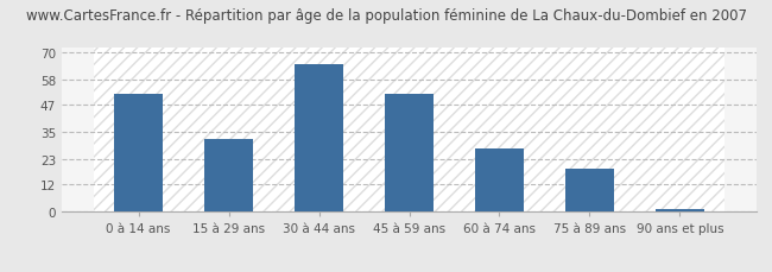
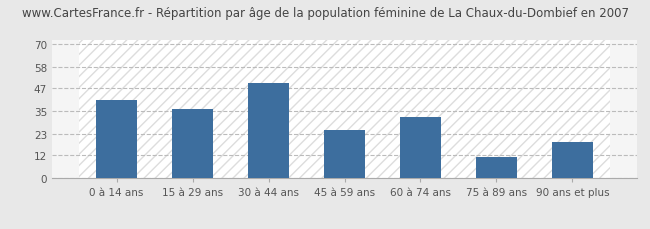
0 à 14 ans: 52 -> 41
15 à 29 ans: 32 -> 36
30 à 44 ans: 65 -> 50
45 à 59 ans: 52 -> 25
60 à 74 ans: 28 -> 32
75 à 89 ans: 19 -> 11
90 ans et plus: 1 -> 19
